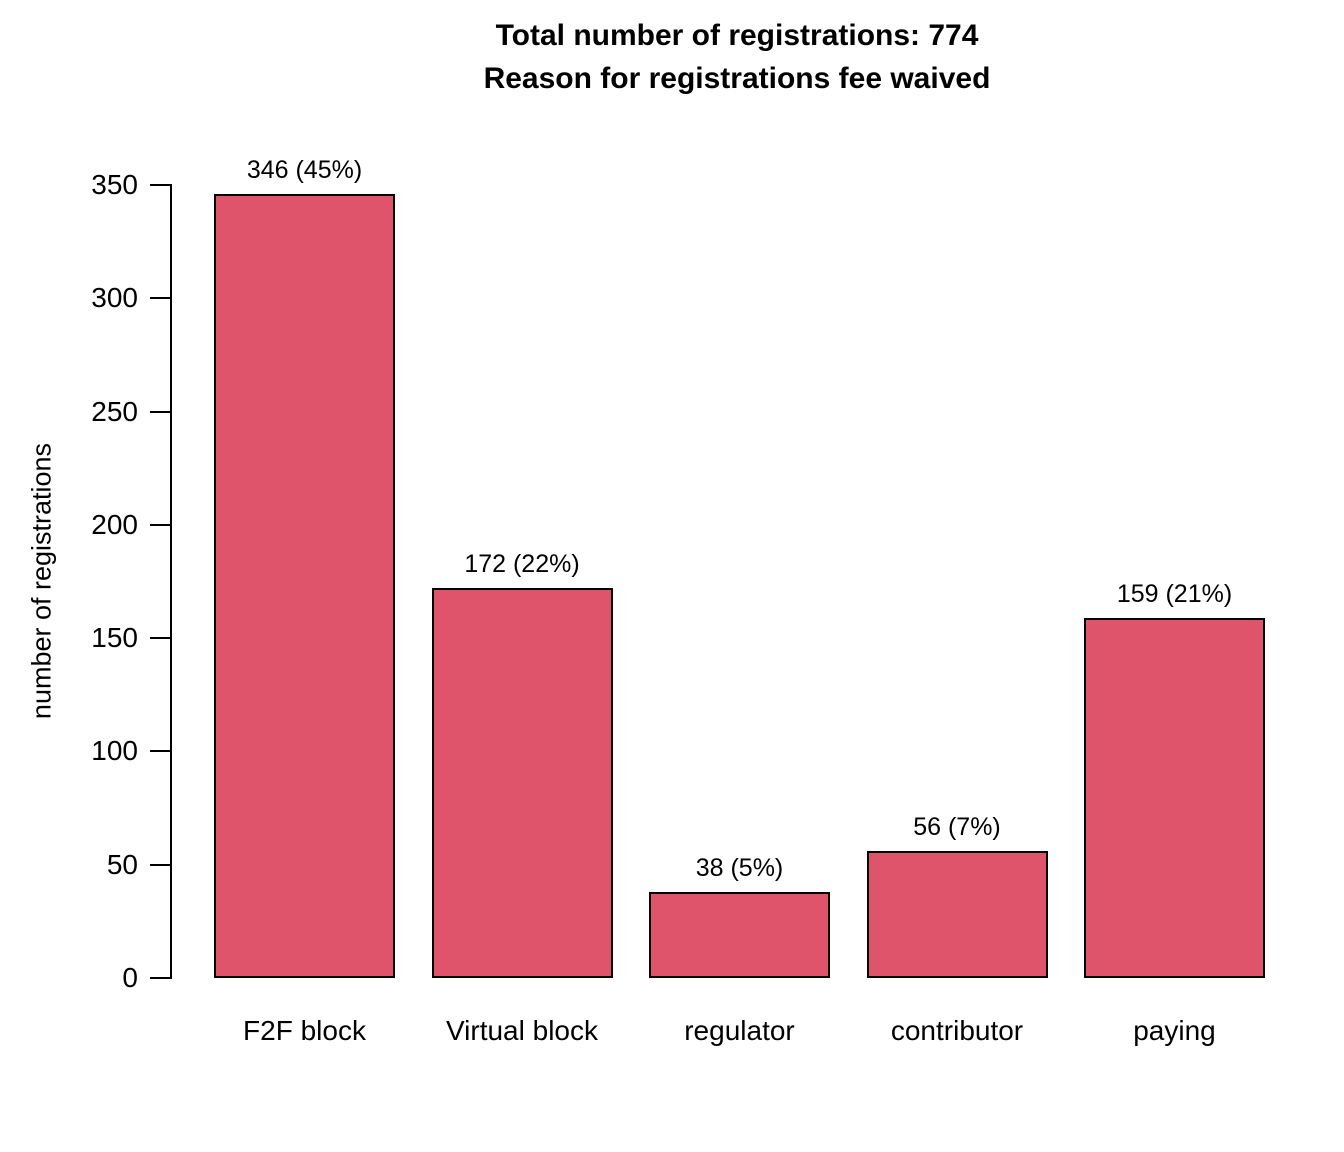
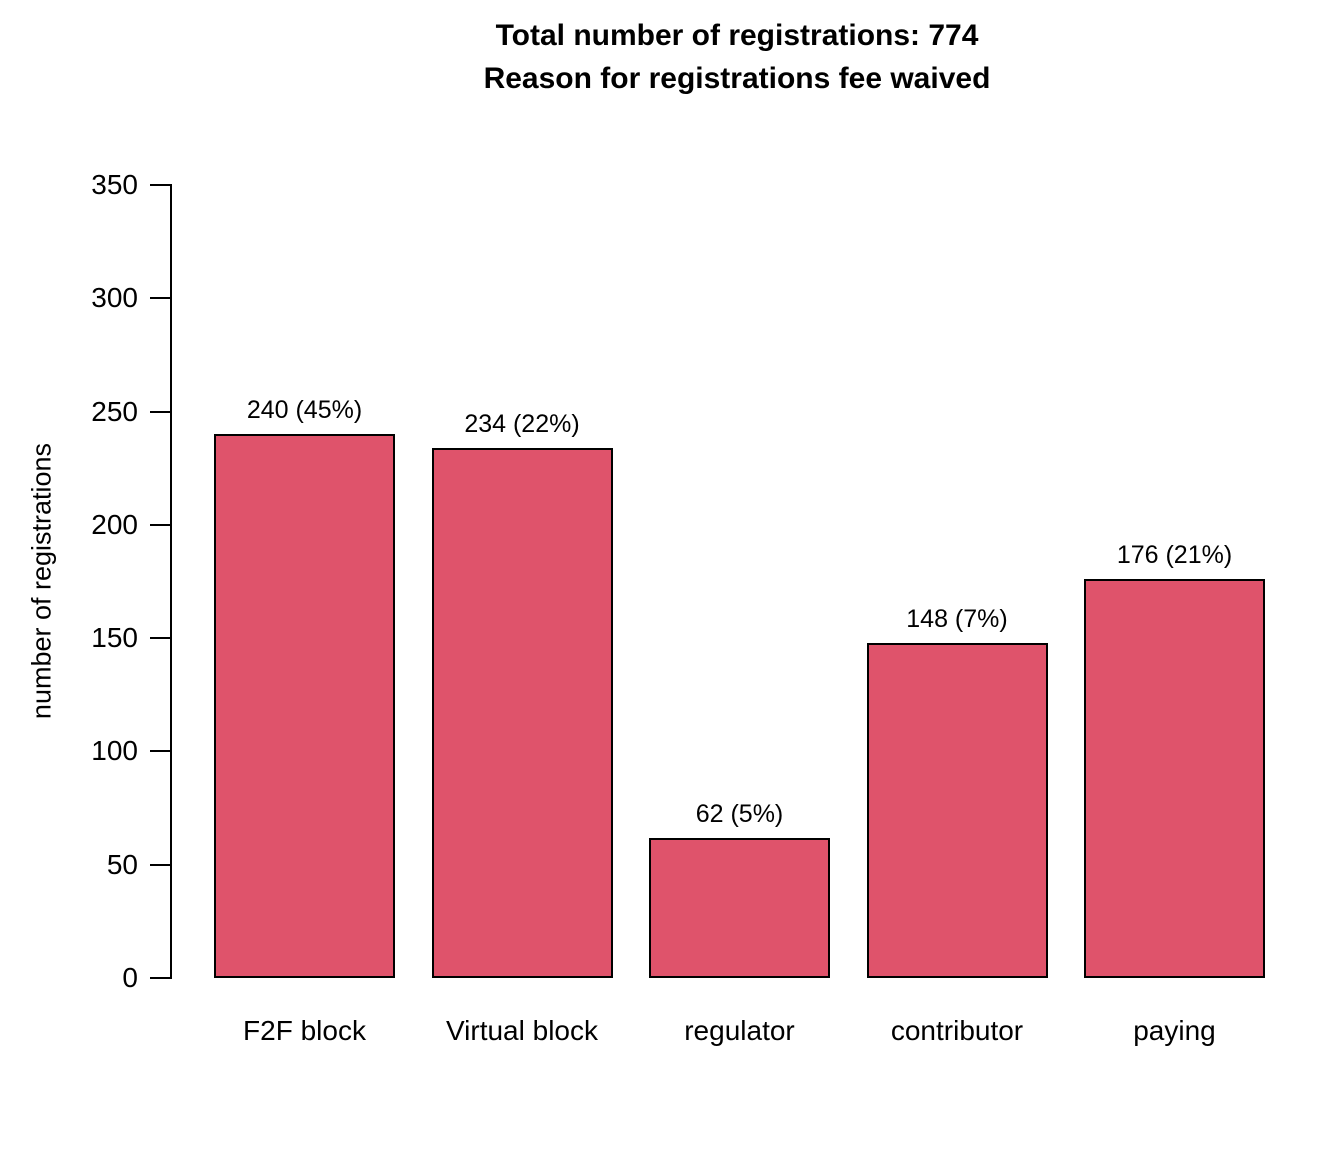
F2F block: 346 -> 240
Virtual block: 172 -> 234
regulator: 38 -> 62
contributor: 56 -> 148
paying: 159 -> 176
